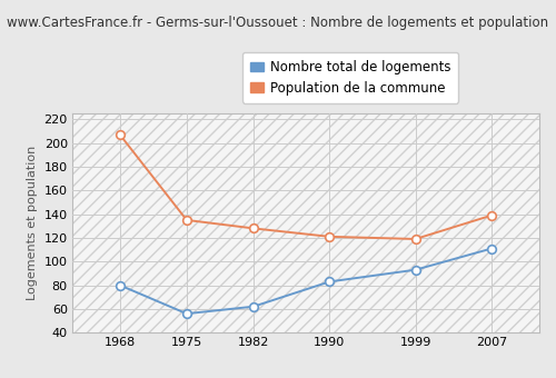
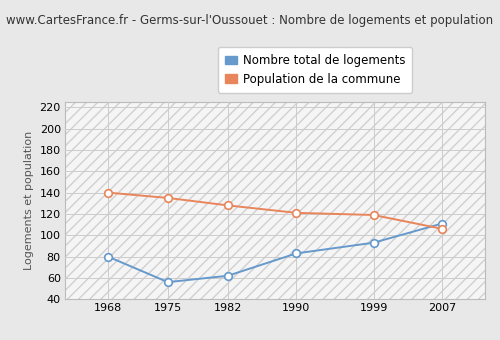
Population de la commune/1968: 207 -> 140
Population de la commune/2007: 139 -> 106
